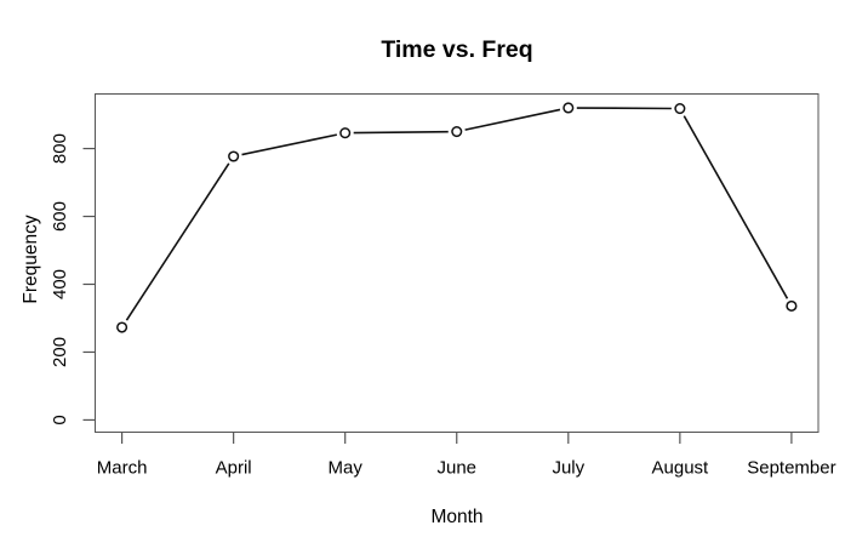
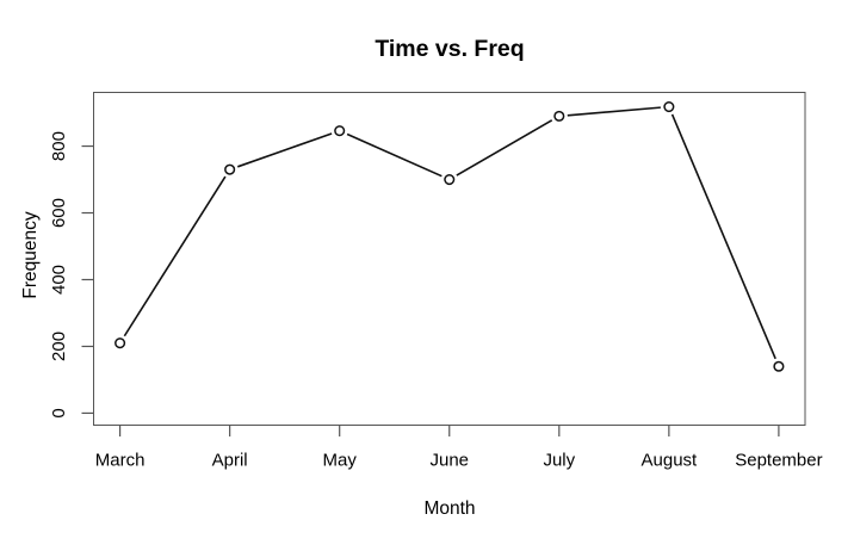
March: 270 -> 210
April: 780 -> 730
June: 850 -> 700
July: 920 -> 890
September: 340 -> 140
